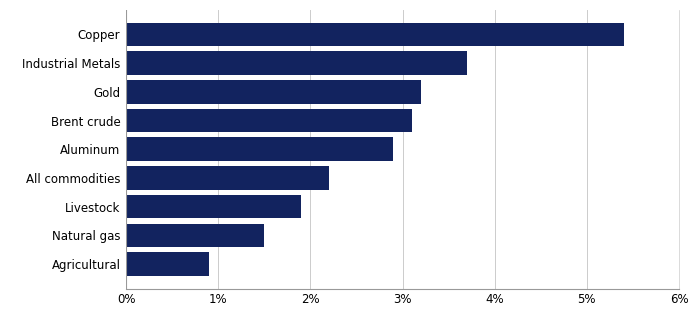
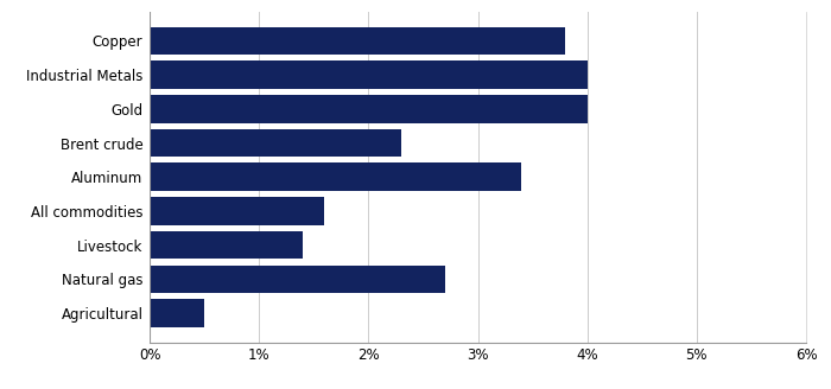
Copper: 5.4% -> 3.8%
Industrial Metals: 3.7% -> 4.0%
Gold: 3.2% -> 4.0%
Brent crude: 3.1% -> 2.3%
Aluminum: 2.9% -> 3.4%
All commodities: 2.2% -> 1.6%
Livestock: 1.9% -> 1.4%
Natural gas: 1.5% -> 2.7%
Agricultural: 0.9% -> 0.5%
